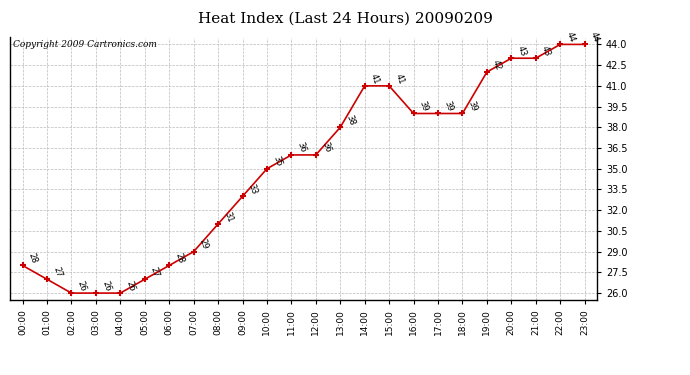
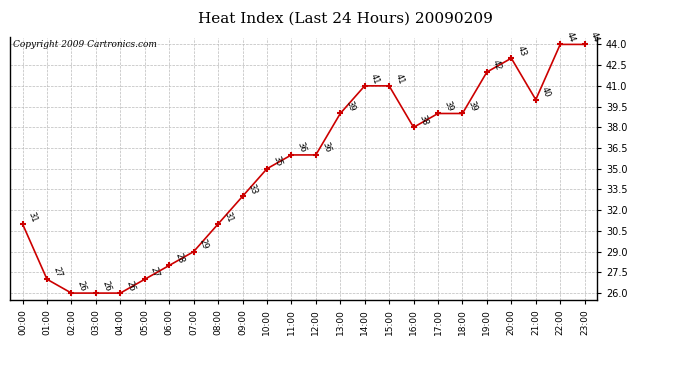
00:00: 28 -> 31
13:00: 38 -> 39
16:00: 39 -> 38
21:00: 43 -> 40
